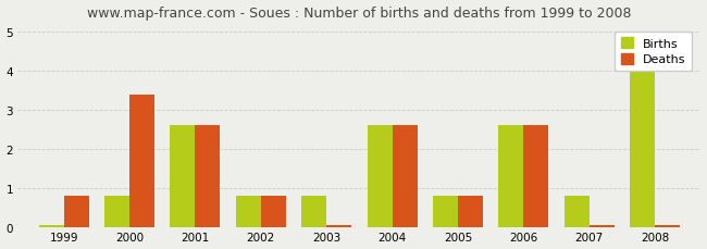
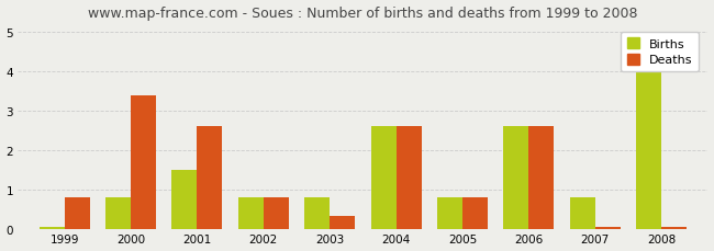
Births/2001: 2.60 -> 1.50
Deaths/2003: 0.05 -> 0.35
